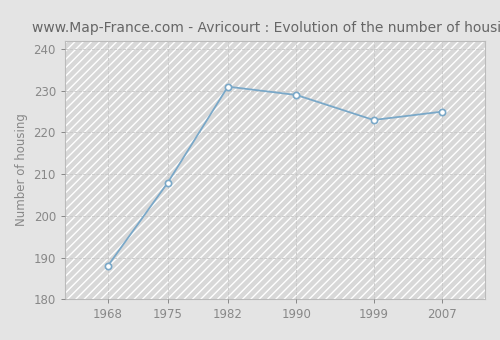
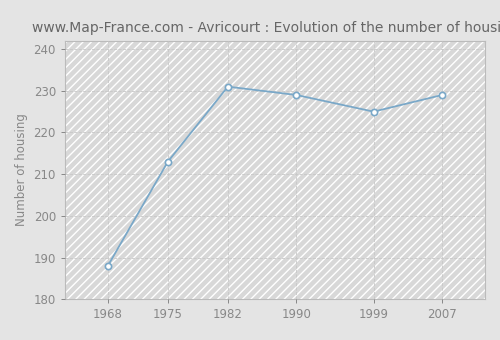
1975: 208 -> 213
1999: 223 -> 225
2007: 225 -> 229
